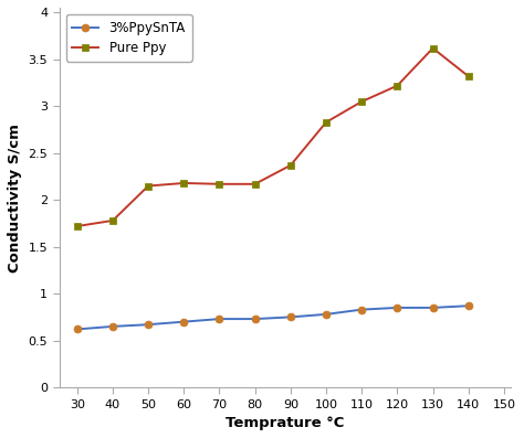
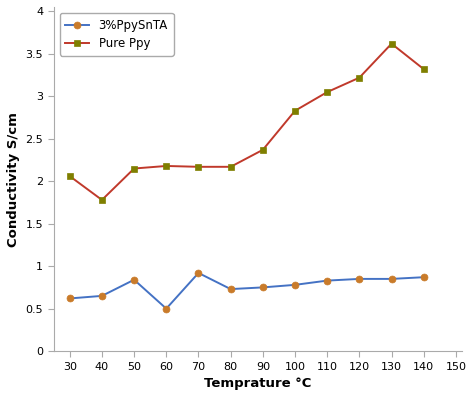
Pure Ppy/30: 1.72 -> 2.06
3%PpySnTA/50: 0.67 -> 0.84
3%PpySnTA/60: 0.70 -> 0.50
3%PpySnTA/70: 0.73 -> 0.92
